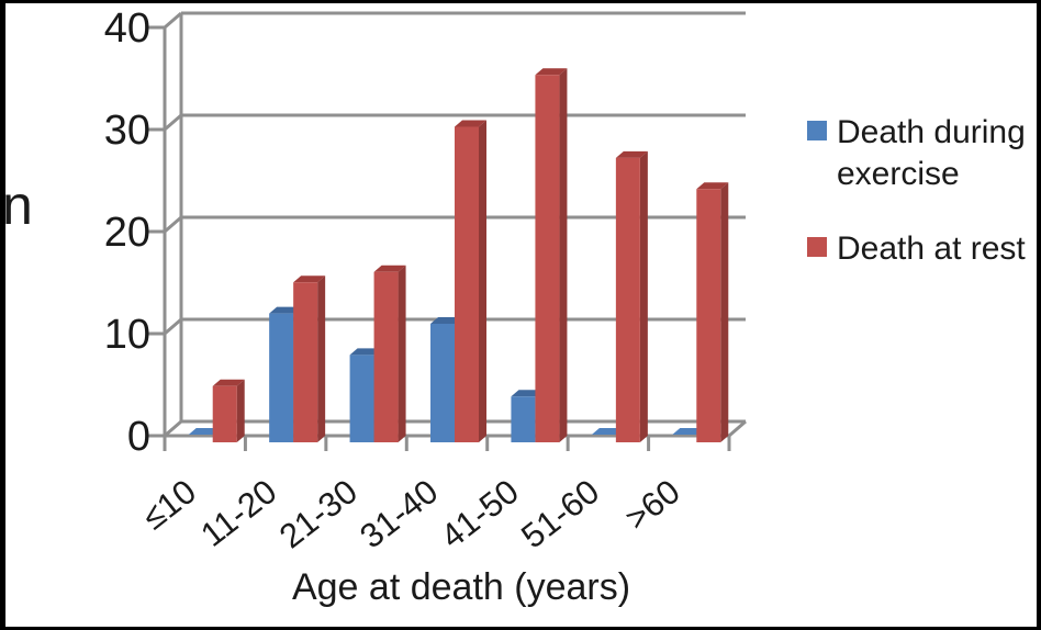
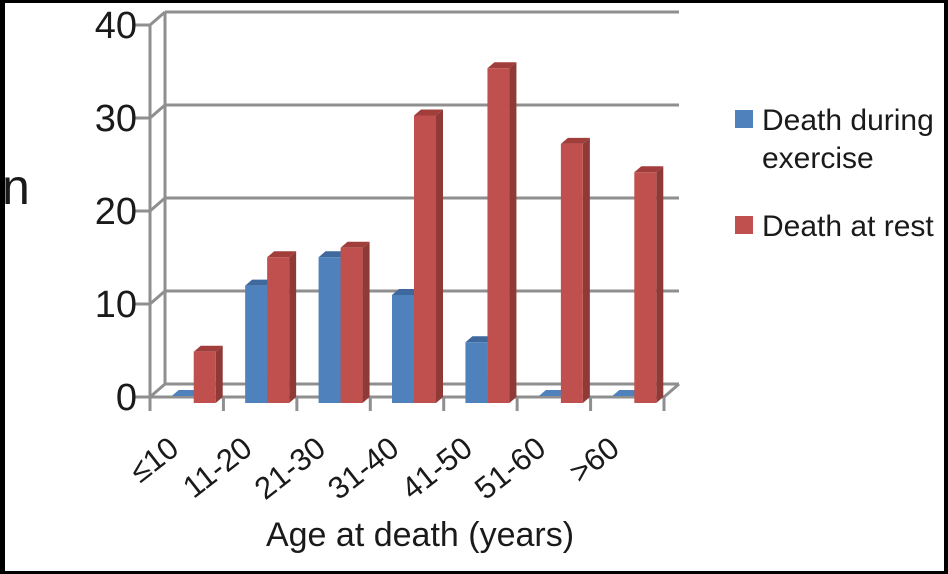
Death during exercise/21-30: 8 -> 15
Death during exercise/41-50: 4 -> 6
